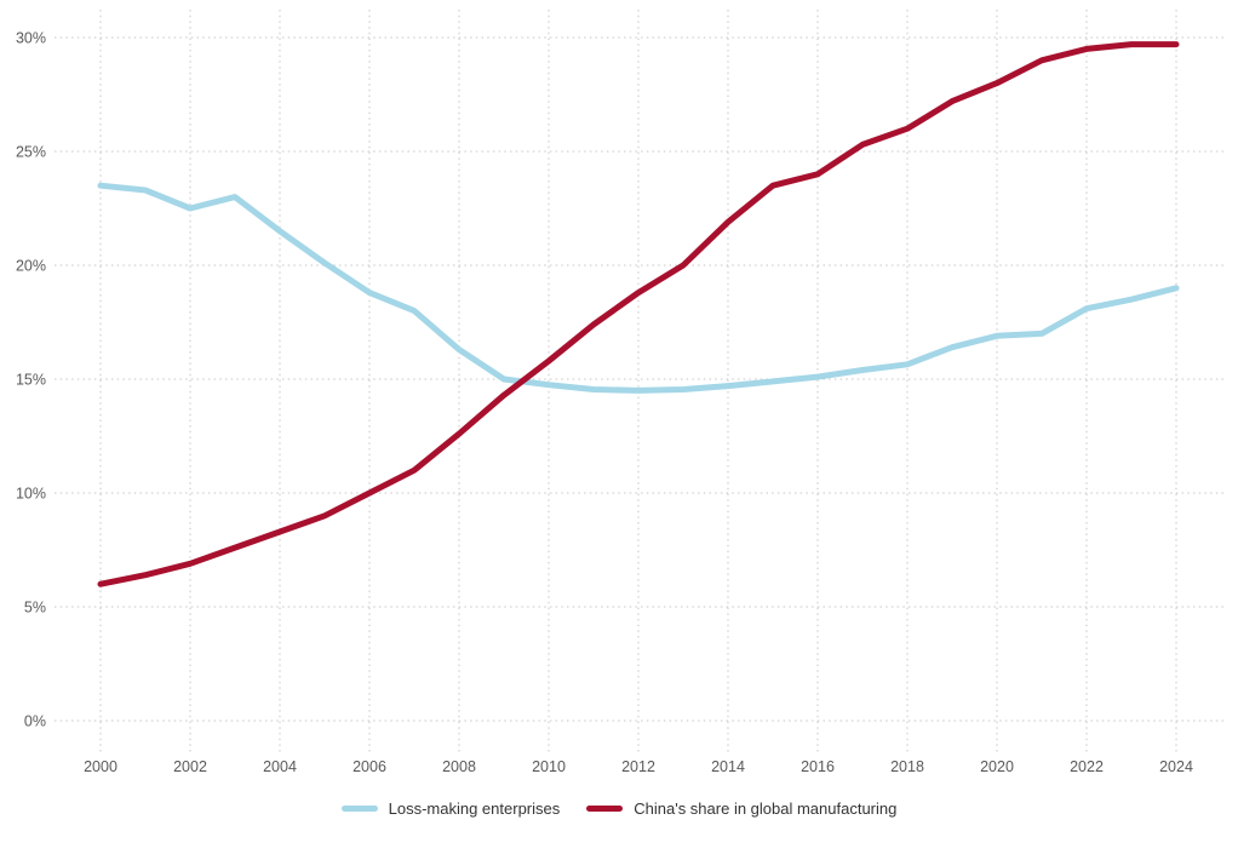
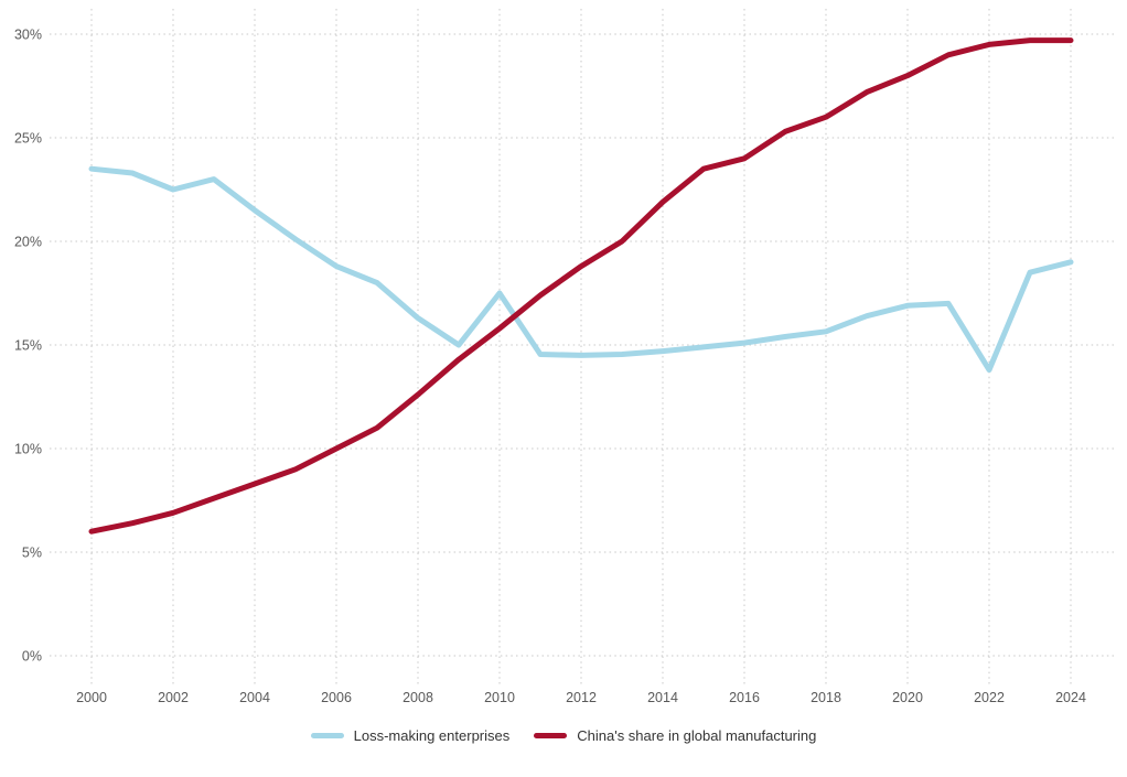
Loss-making enterprises/2010: 14.8% -> 17.5%
Loss-making enterprises/2022: 18.1% -> 13.8%
